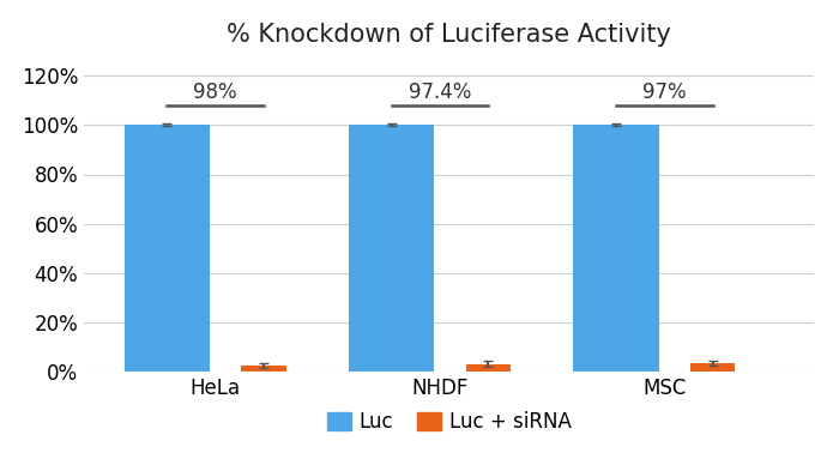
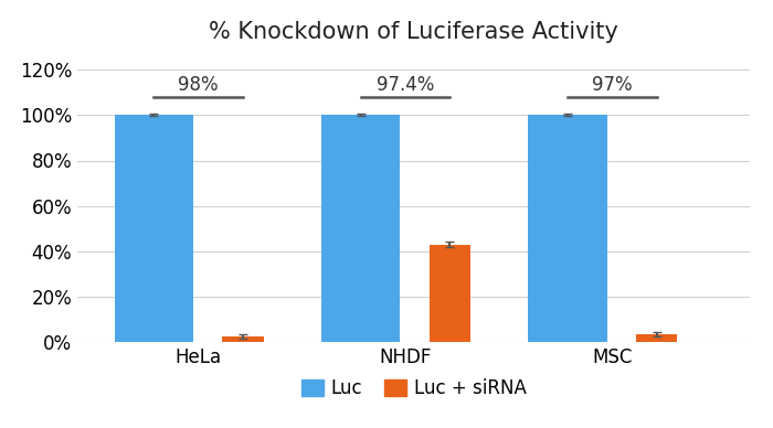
Luc + siRNA/NHDF: 3.3% -> 43.0%
